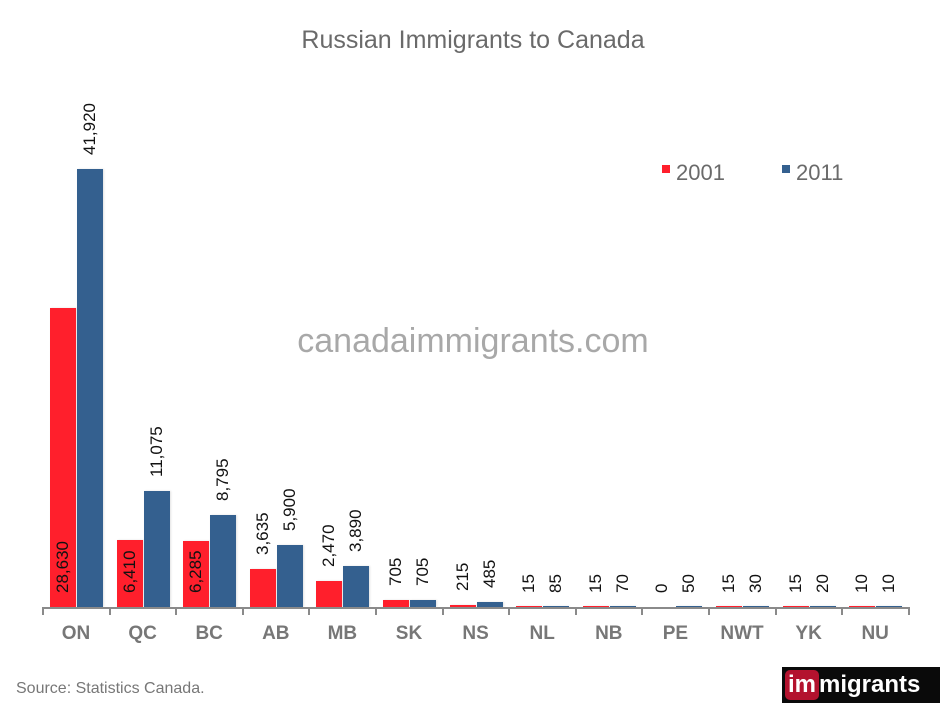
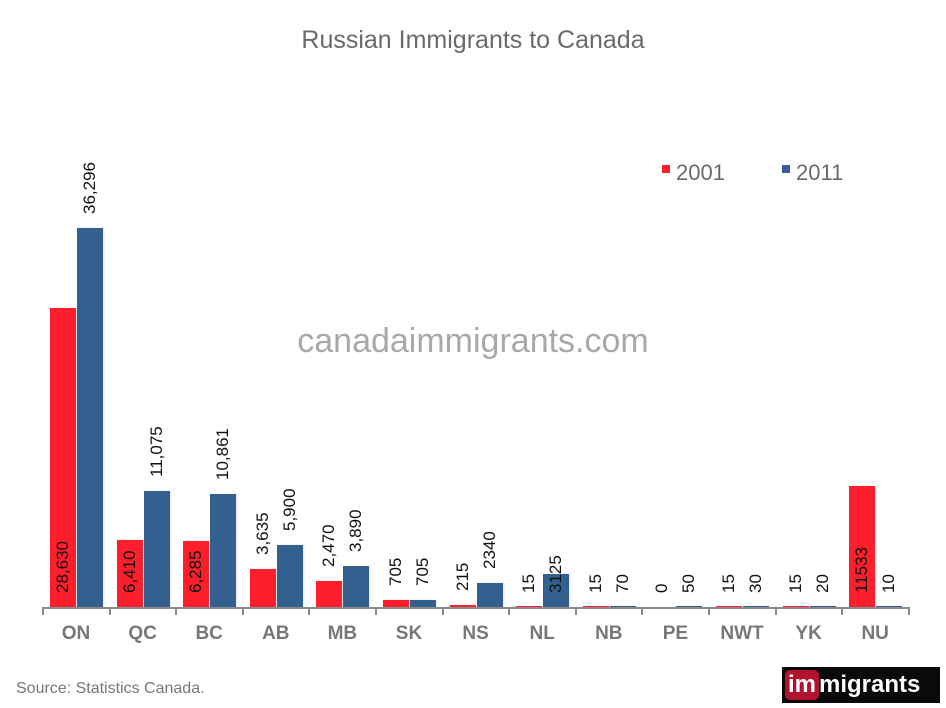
2011/ON: 41,920 -> 36,296
2011/BC: 8,795 -> 10,861
2011/NS: 485 -> 2340
2011/NL: 85 -> 3125
2001/NU: 10 -> 11533
